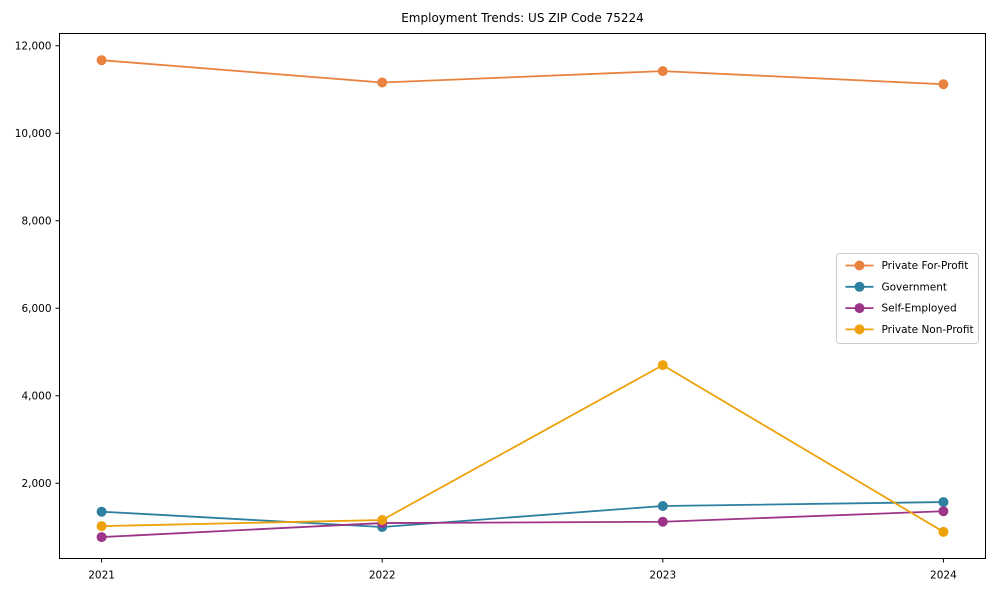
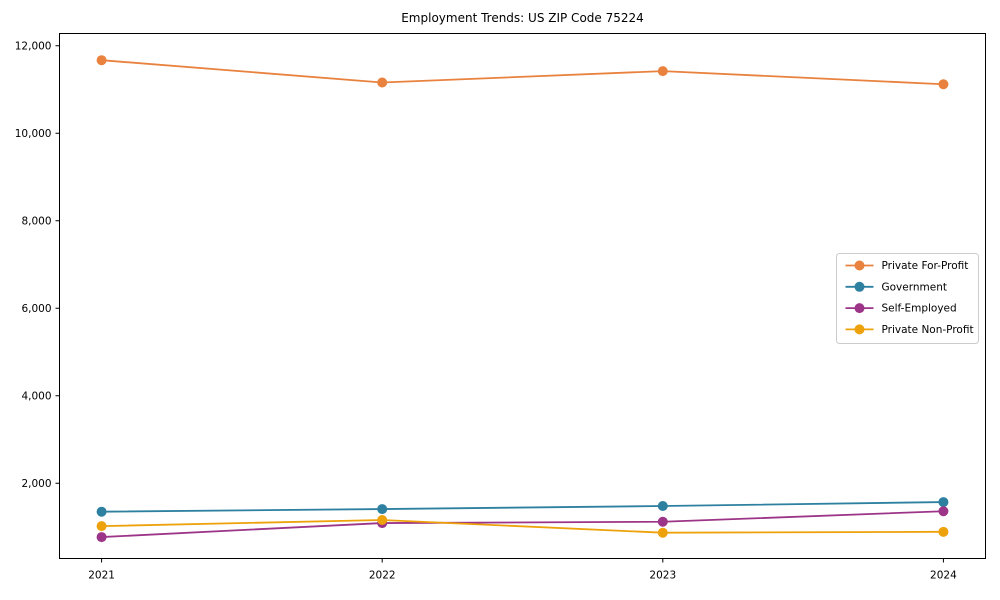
Government/2022: 1000 -> 1400
Private Non-Profit/2023: 4700 -> 900
